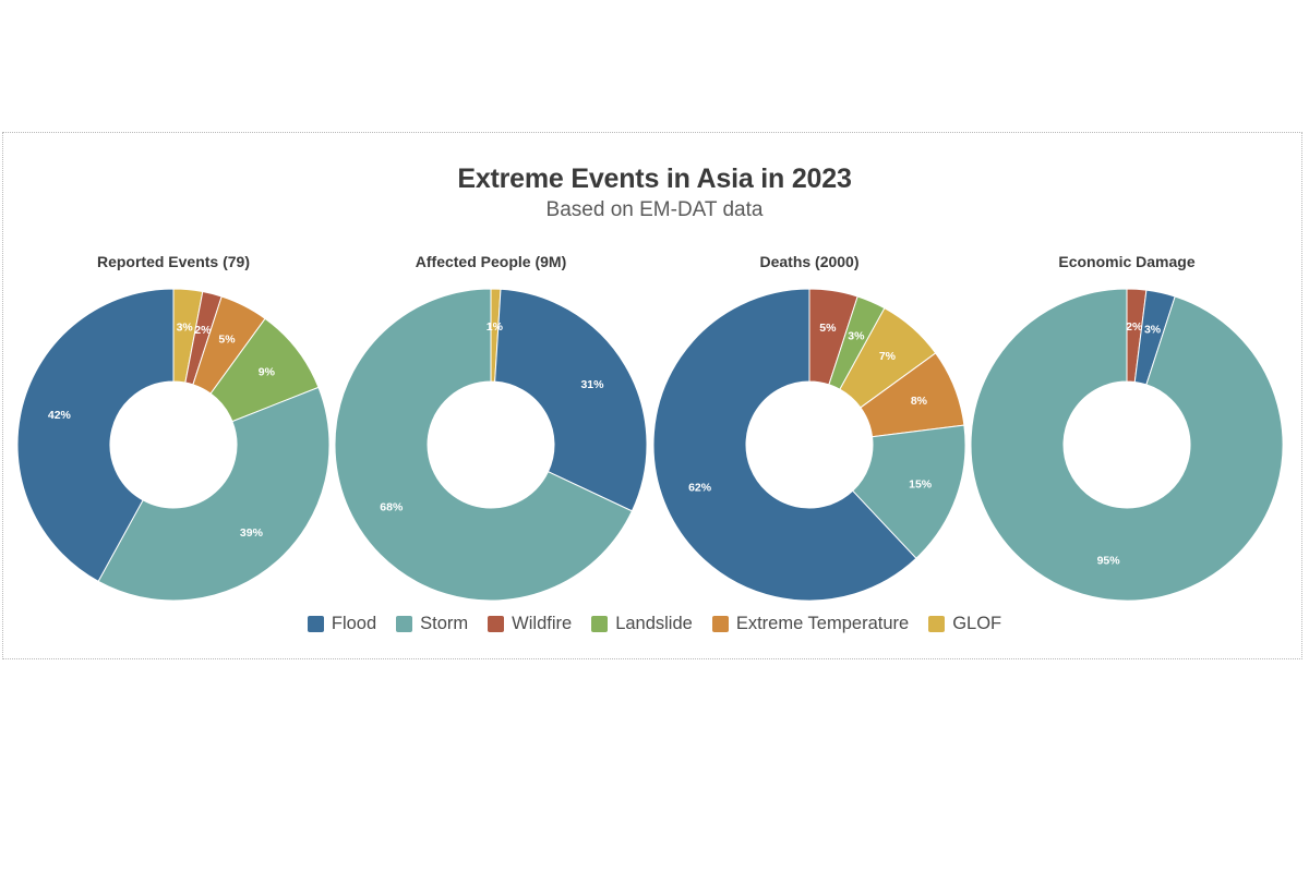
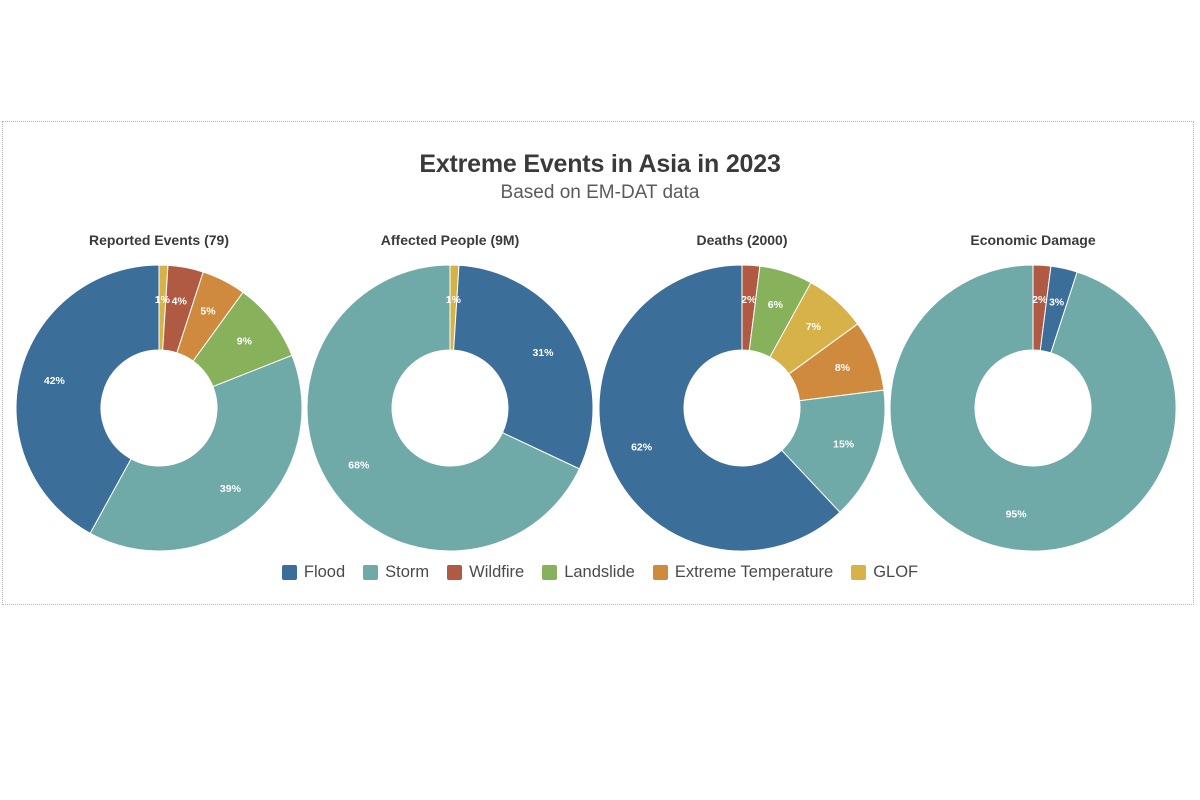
Reported Events (79)/GLOF: 3% -> 1%
Reported Events (79)/Wildfire: 2% -> 4%
Deaths (2000)/Wildfire: 5% -> 2%
Deaths (2000)/Landslide: 3% -> 6%
